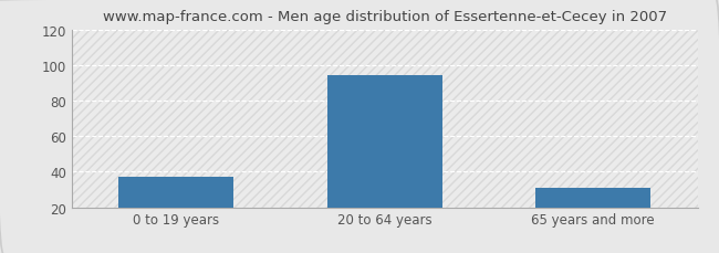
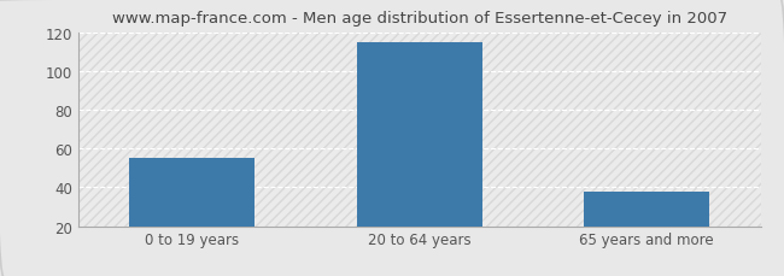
0 to 19 years: 37 -> 55
20 to 64 years: 94 -> 115
65 years and more: 31 -> 38
